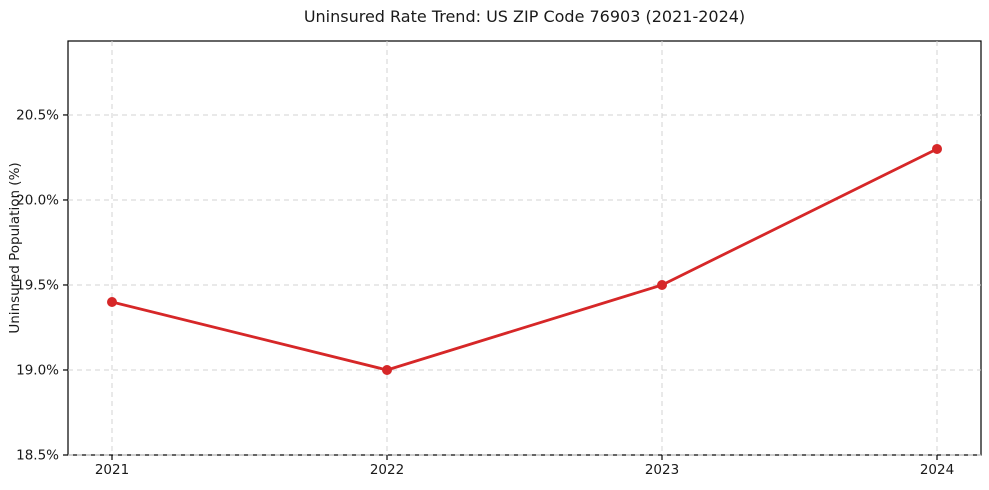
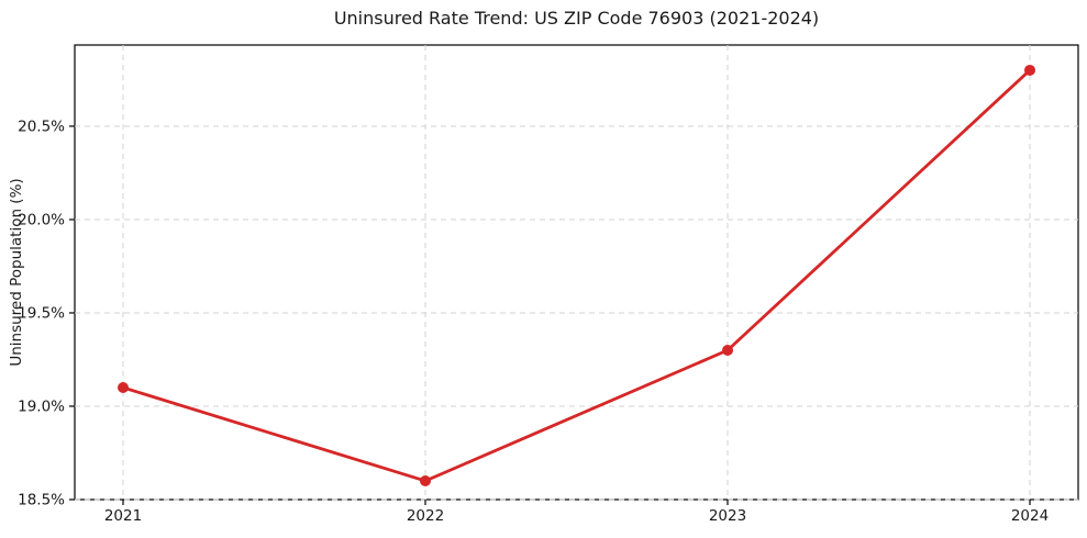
2021: 19.4% -> 19.1%
2022: 19.0% -> 18.6%
2023: 19.5% -> 19.3%
2024: 20.3% -> 20.8%
